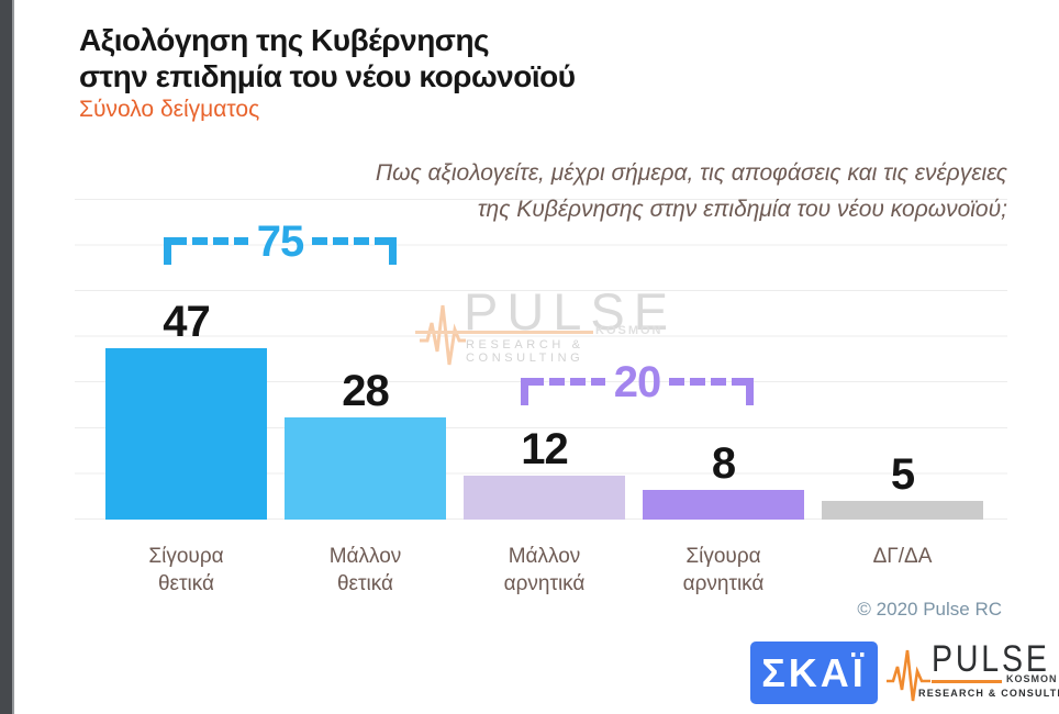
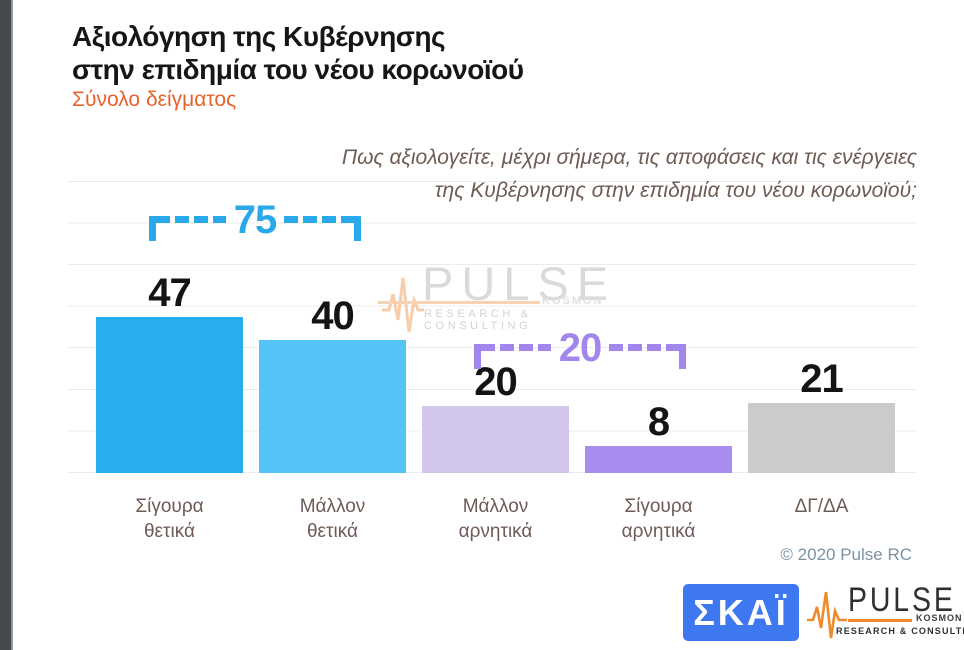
Μάλλον θετικά: 28 -> 40
Μάλλον αρνητικά: 12 -> 20
ΔΓ/ΔΑ: 5 -> 21
